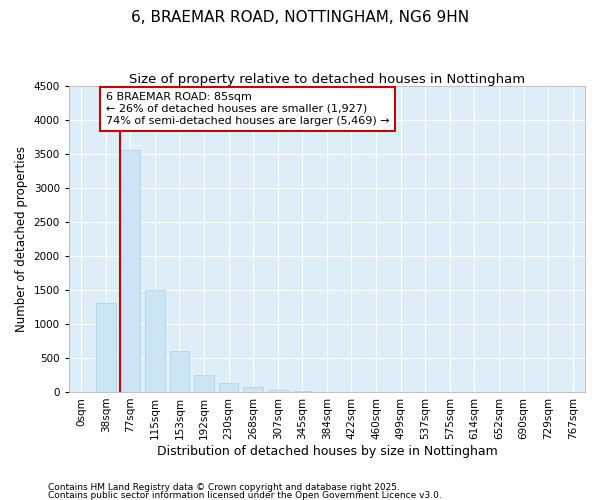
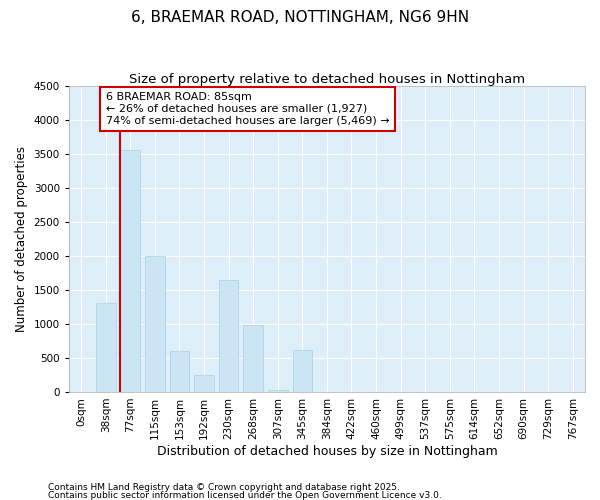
115sqm: 1500 -> 2000
230sqm: 130 -> 1640
268sqm: 70 -> 980
345sqm: 10 -> 620
